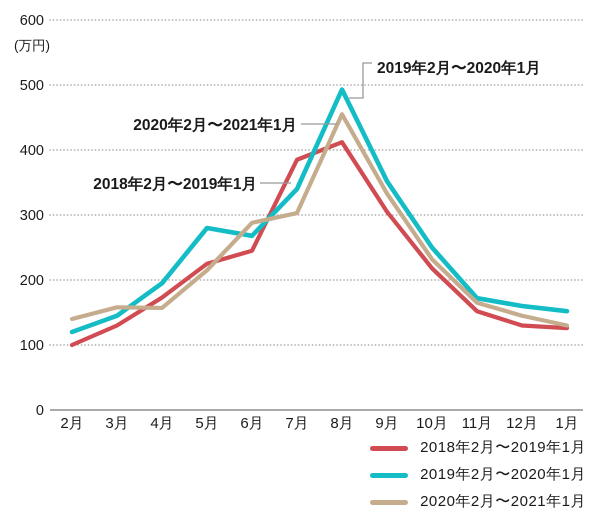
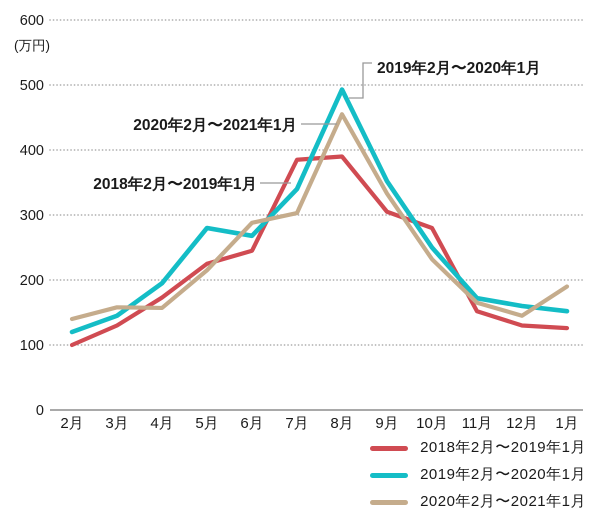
2018年2月〜2019年1月/8月: 410 -> 390
2018年2月〜2019年1月/10月: 220 -> 280
2020年2月〜2021年1月/1月: 130 -> 190
